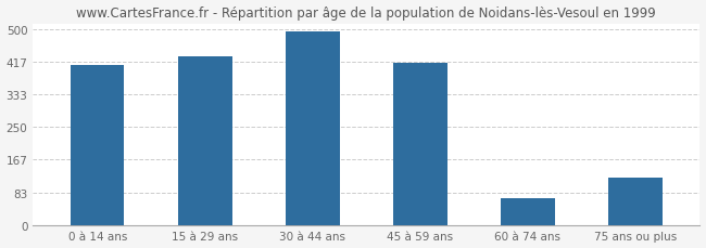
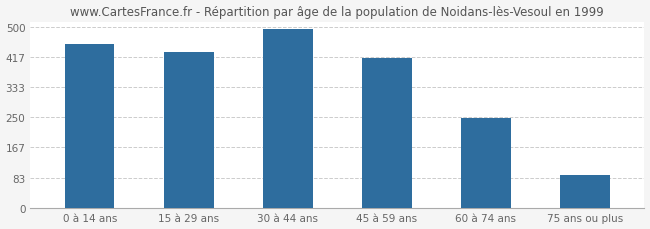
0 à 14 ans: 410 -> 452
60 à 74 ans: 70 -> 247
75 ans ou plus: 120 -> 91
